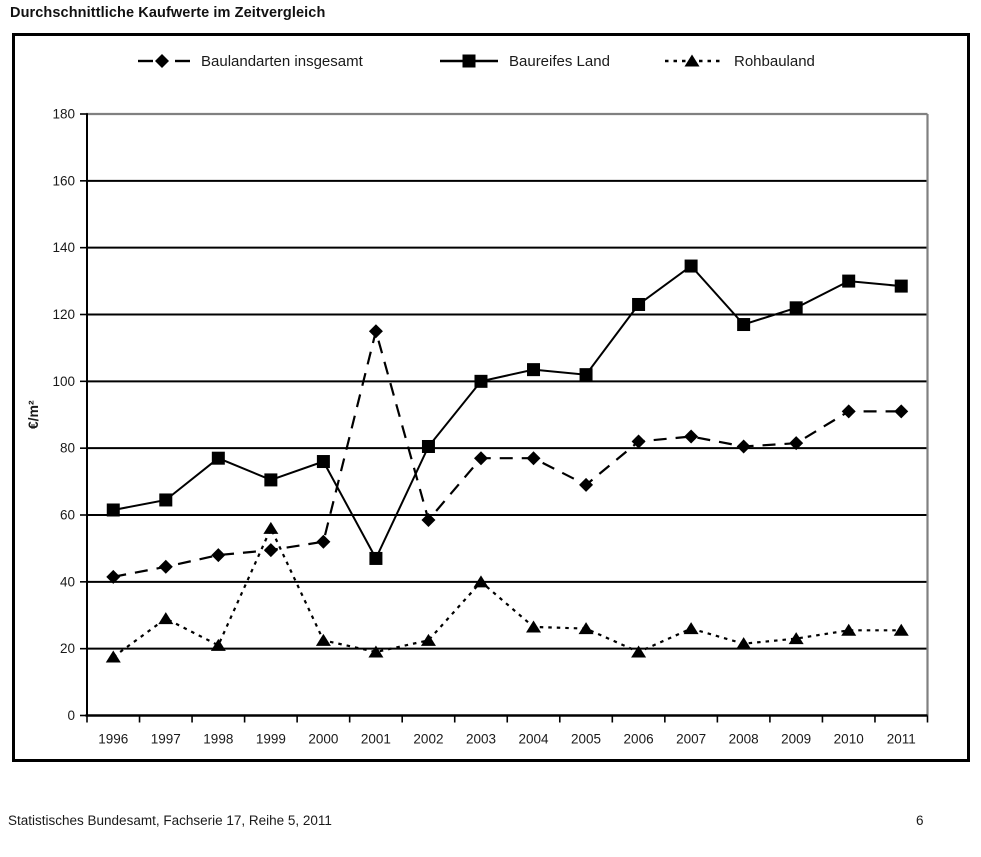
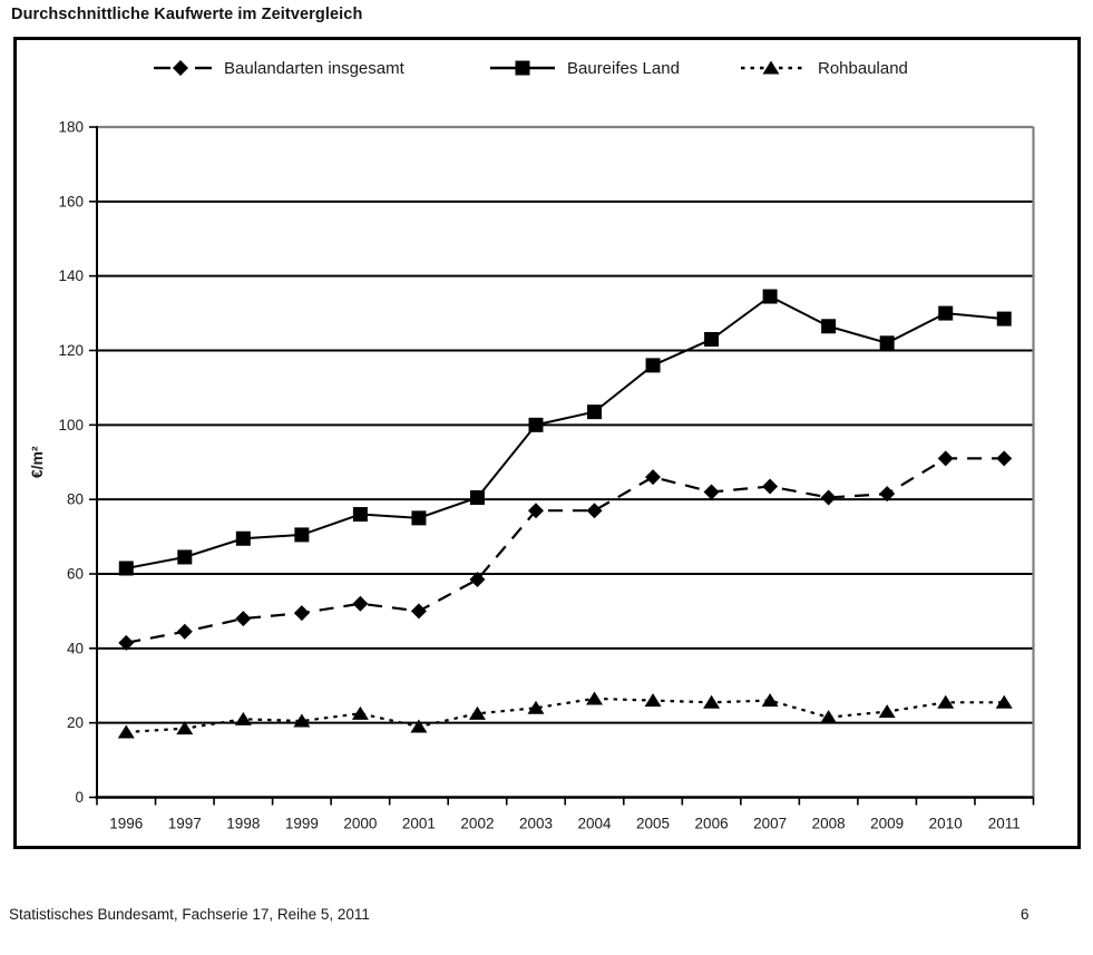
Rohbauland/1997: 29 -> 18
Baureifes Land/1998: 77 -> 70
Rohbauland/1999: 56 -> 20
Baulandarten insgesamt/2001: 115 -> 50
Baureifes Land/2001: 47 -> 75
Rohbauland/2003: 40 -> 24
Baulandarten insgesamt/2005: 69 -> 86
Baureifes Land/2005: 102 -> 116
Rohbauland/2006: 19 -> 26
Baureifes Land/2008: 117 -> 126
